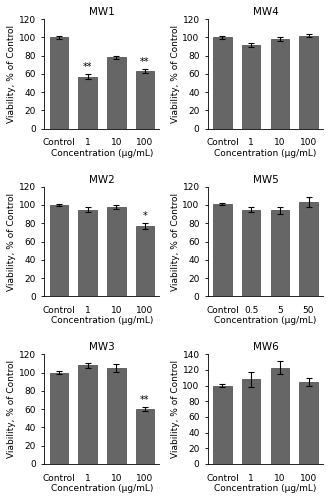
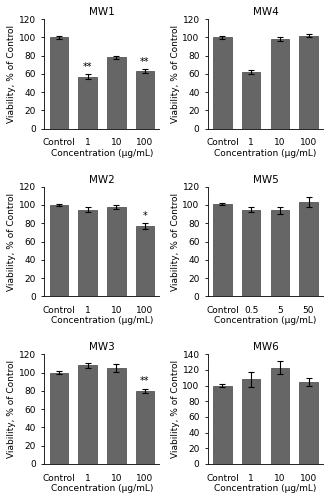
MW4/1: 92 -> 62
MW3/100: 60 -> 80
